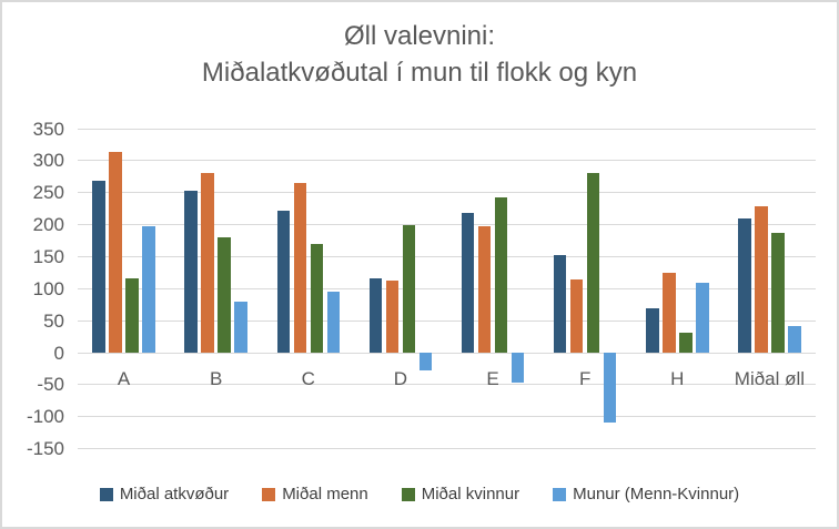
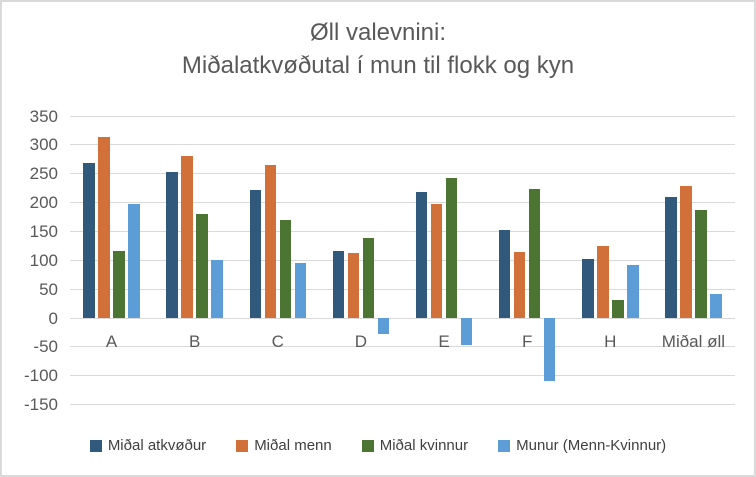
Munur (Menn-Kvinnur)/B: 80 -> 100
Miðal kvinnur/D: 200 -> 140
Miðal kvinnur/F: 280 -> 220
Miðal atkvøður/H: 70 -> 100
Munur (Menn-Kvinnur)/H: 110 -> 90
